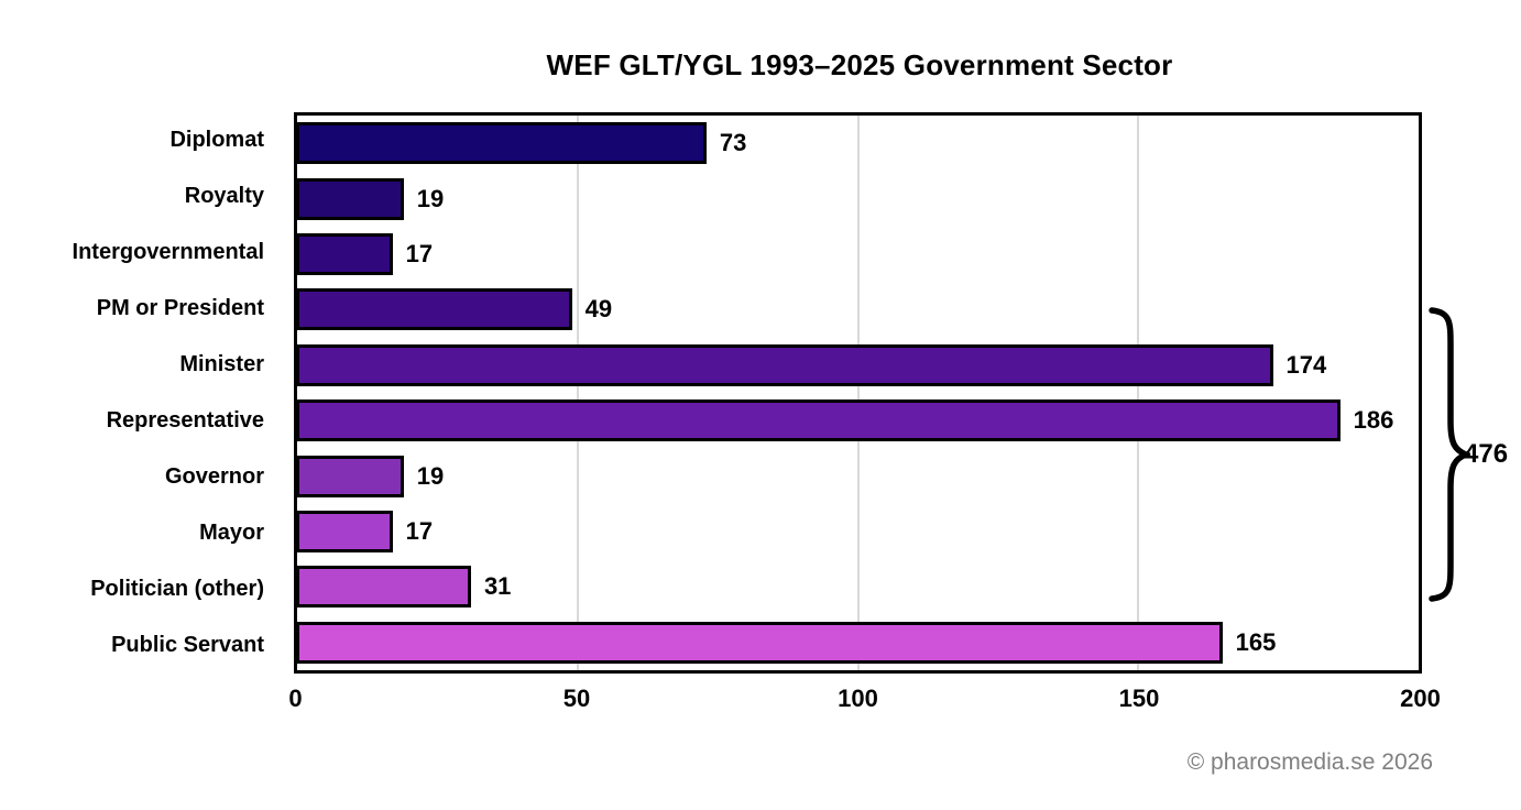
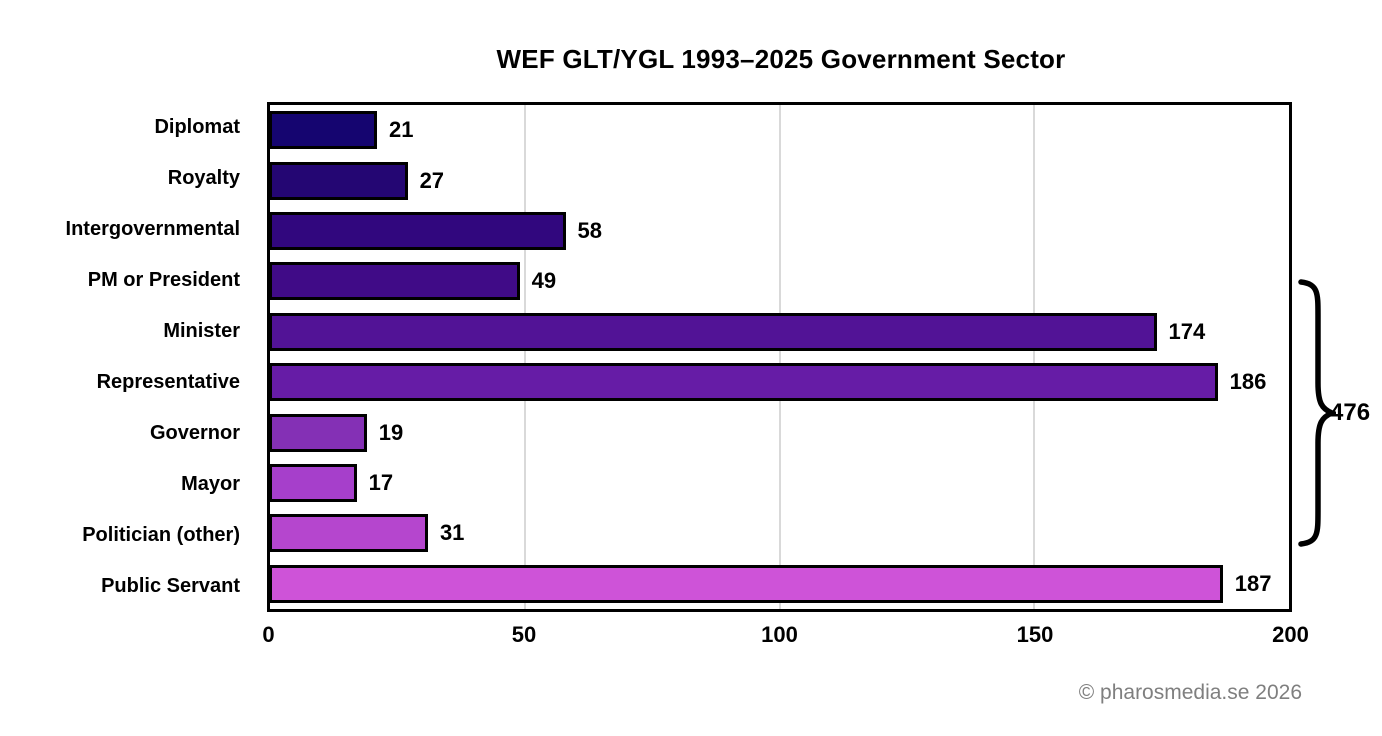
Diplomat: 73 -> 21
Royalty: 19 -> 27
Intergovernmental: 17 -> 58
Public Servant: 165 -> 187
